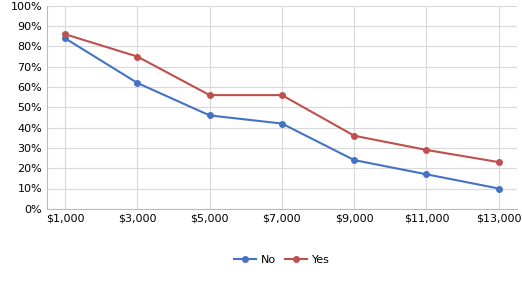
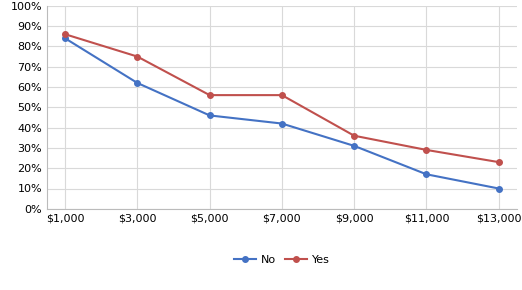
No/$9,000: 24% -> 31%
